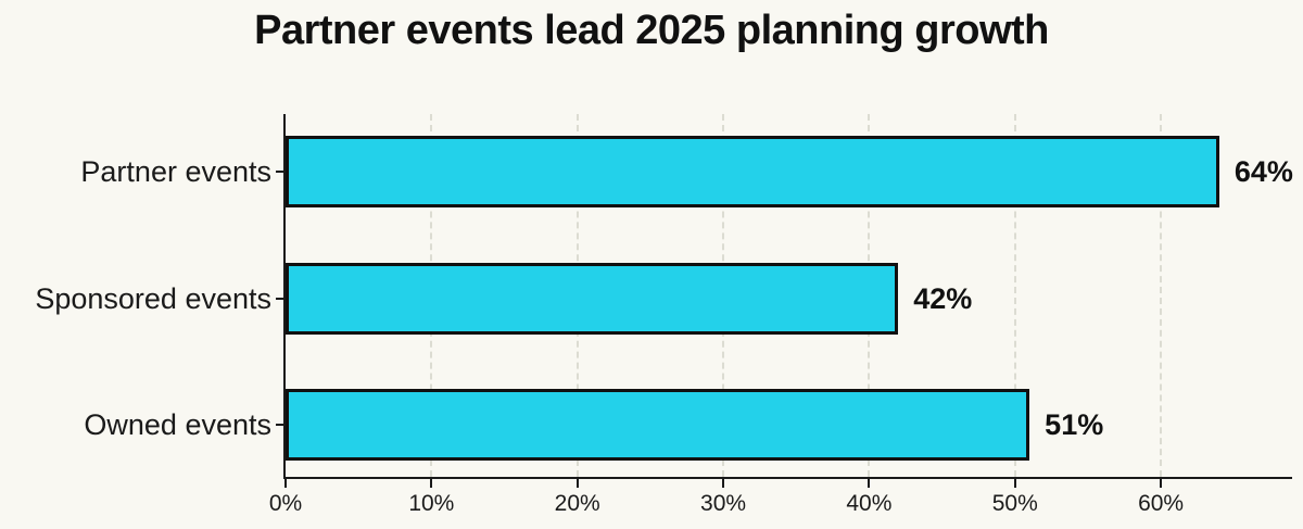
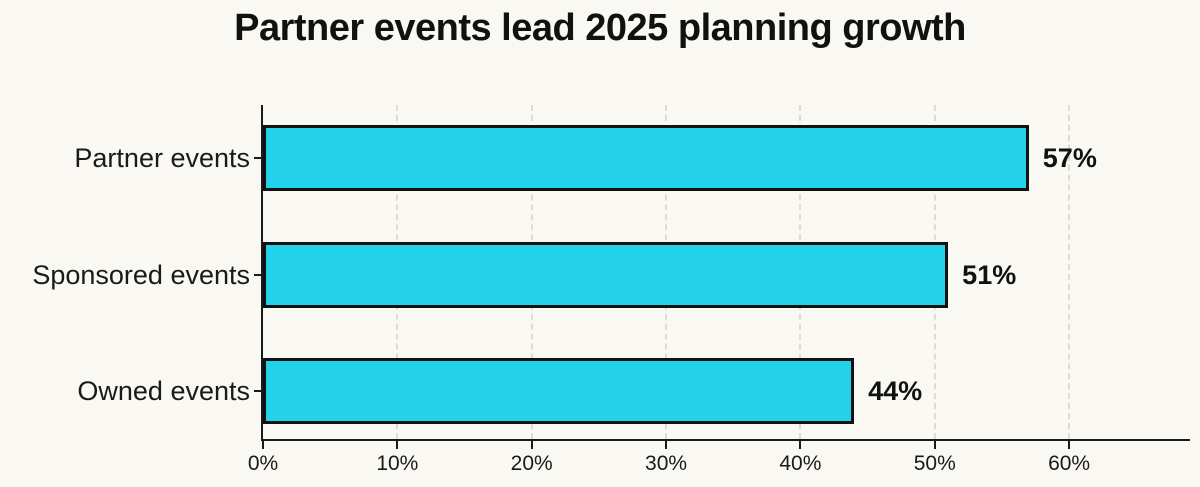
Partner events: 64% -> 57%
Sponsored events: 42% -> 51%
Owned events: 51% -> 44%
